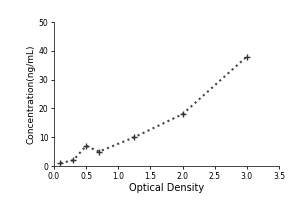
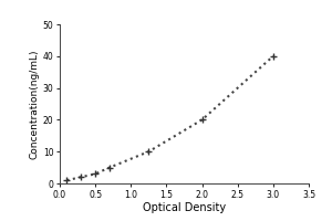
0.5: 7 -> 3
2.0: 18 -> 20
3.0: 38 -> 40
